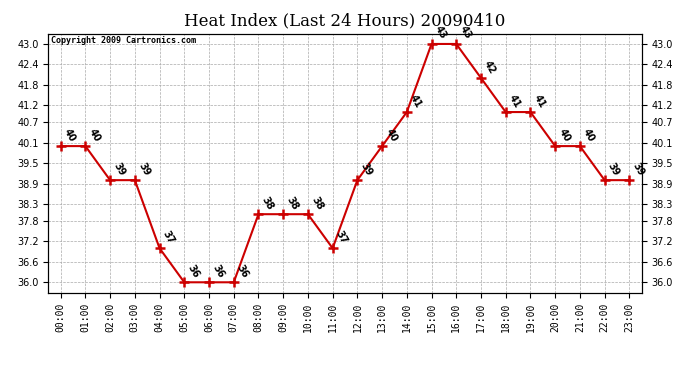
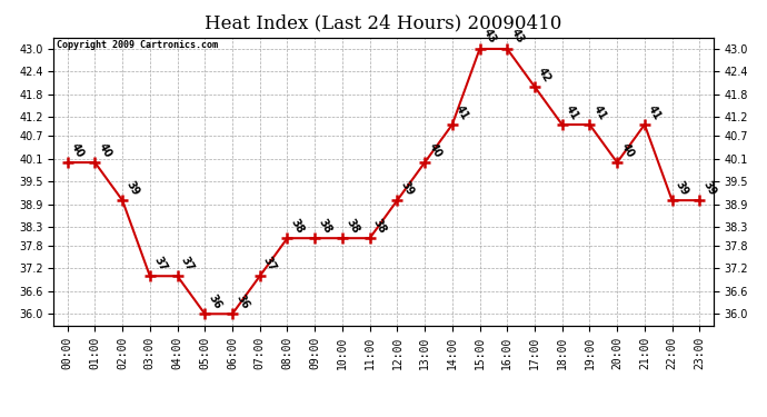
03:00: 39 -> 37
07:00: 36 -> 37
11:00: 37 -> 38
21:00: 40 -> 41
